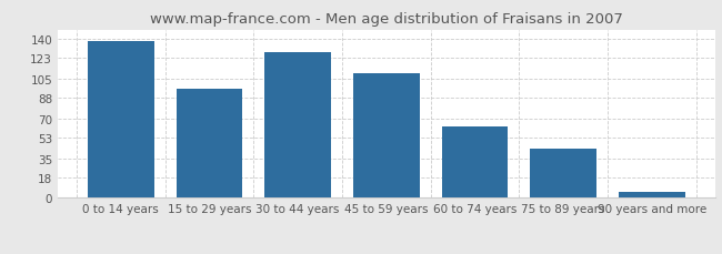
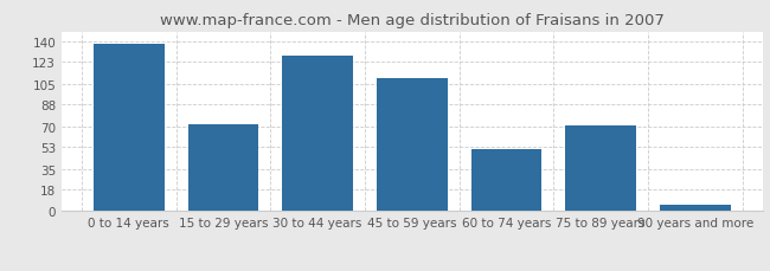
15 to 29 years: 96 -> 72
60 to 74 years: 63 -> 51
75 to 89 years: 43 -> 71
